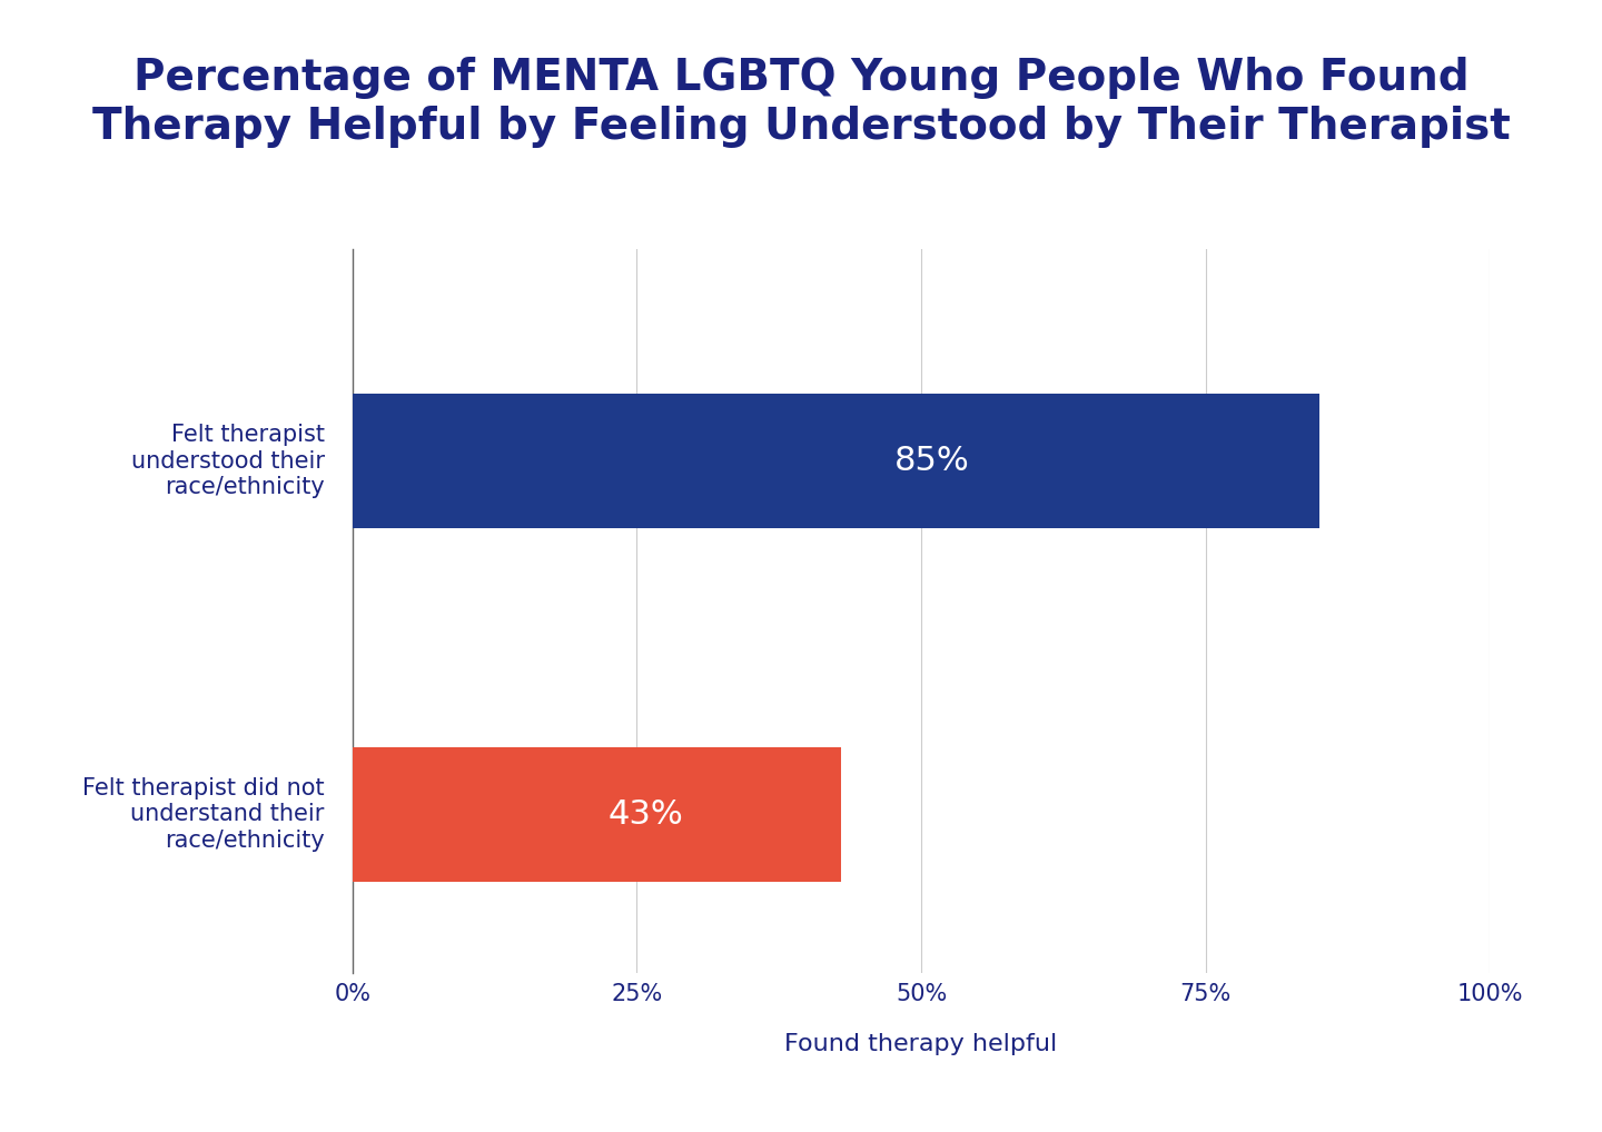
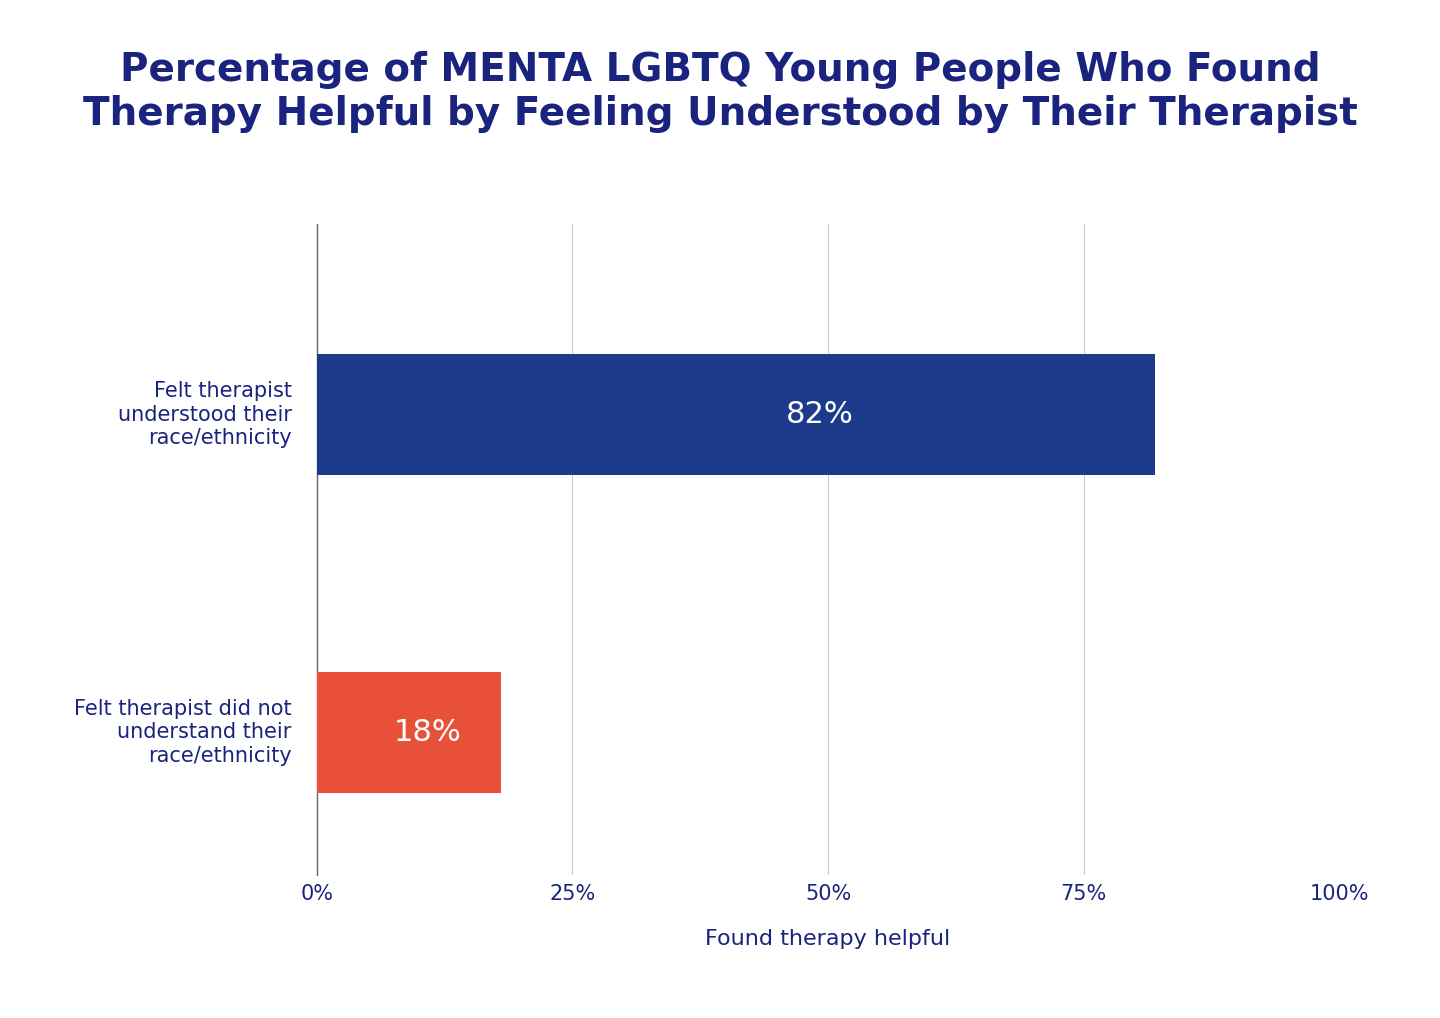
Felt therapist understood their race/ethnicity: 85% -> 82%
Felt therapist did not understand their race/ethnicity: 43% -> 18%
